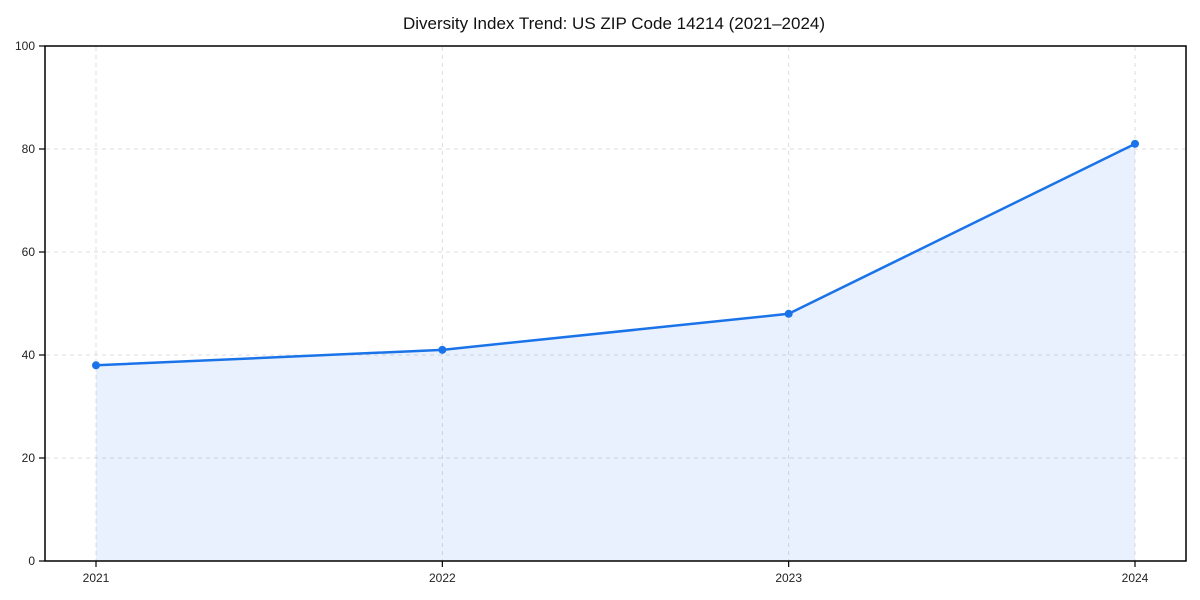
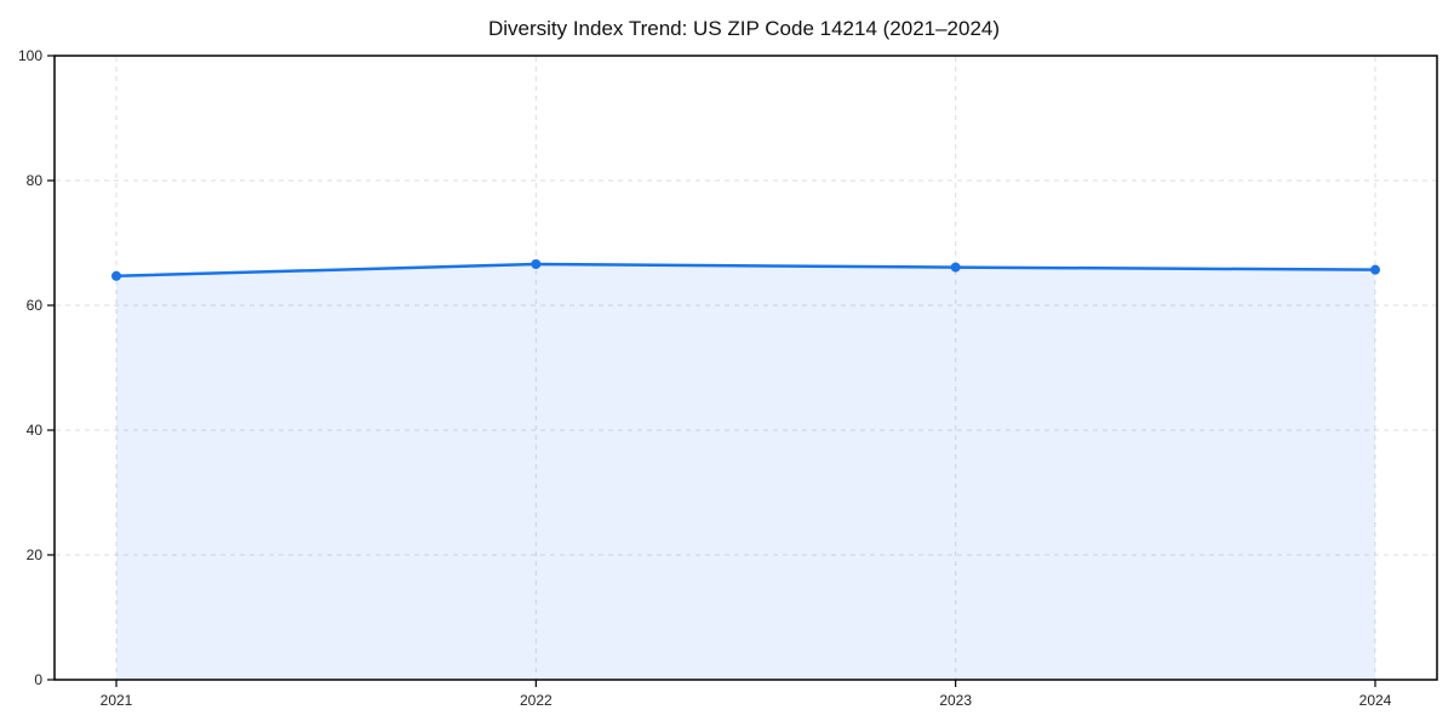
2021: 38 -> 65
2022: 41 -> 67
2023: 48 -> 66
2024: 81 -> 66
